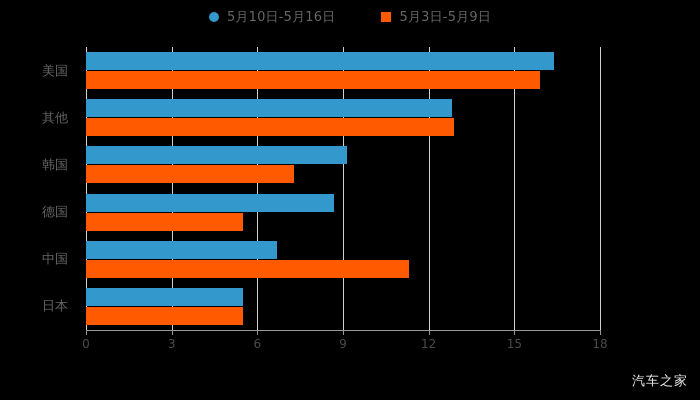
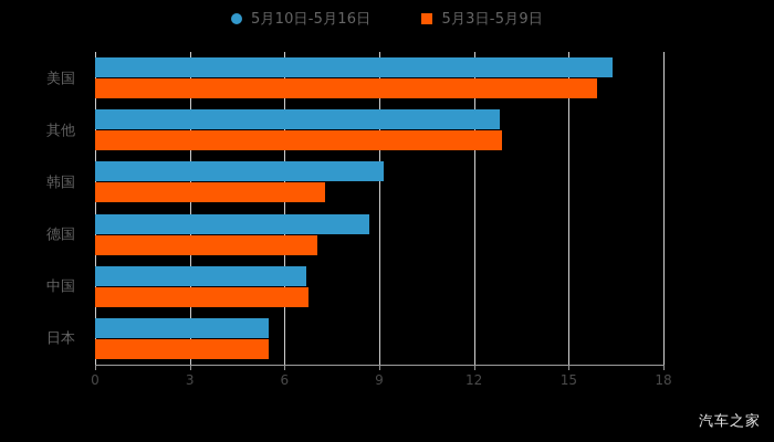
5月3日-5月9日/德国: 5.5 -> 7.0
5月3日-5月9日/中国: 11.3 -> 6.8
